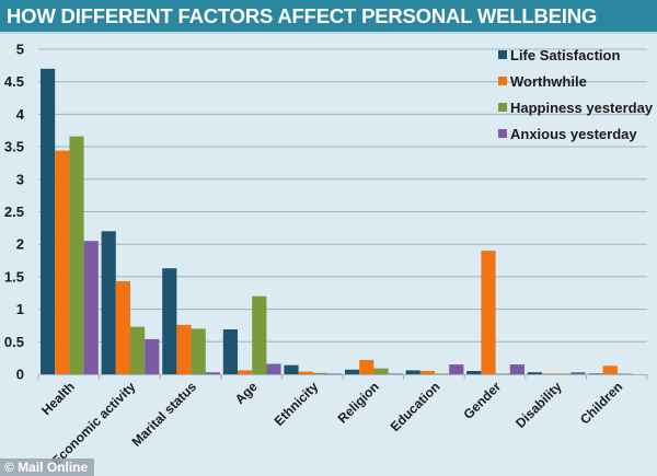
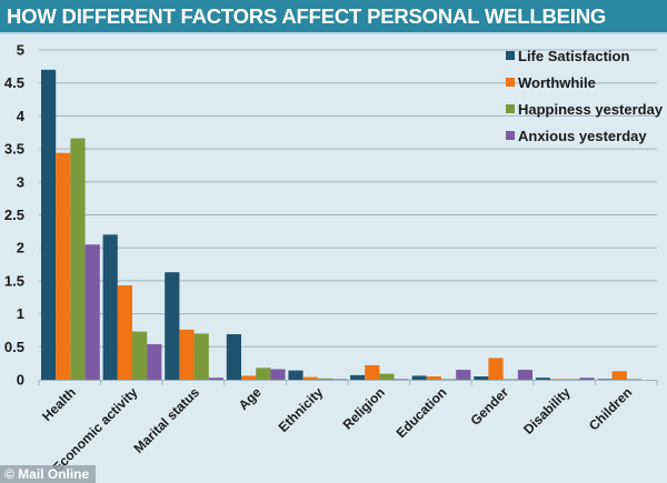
Happiness yesterday/Age: 1.2 -> 0.2
Worthwhile/Gender: 1.9 -> 0.3
